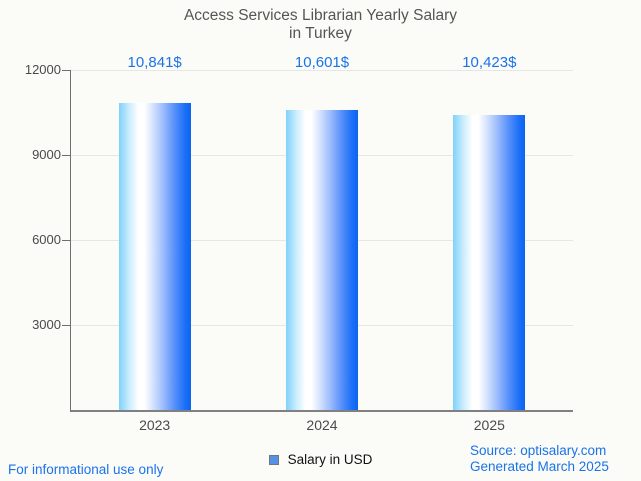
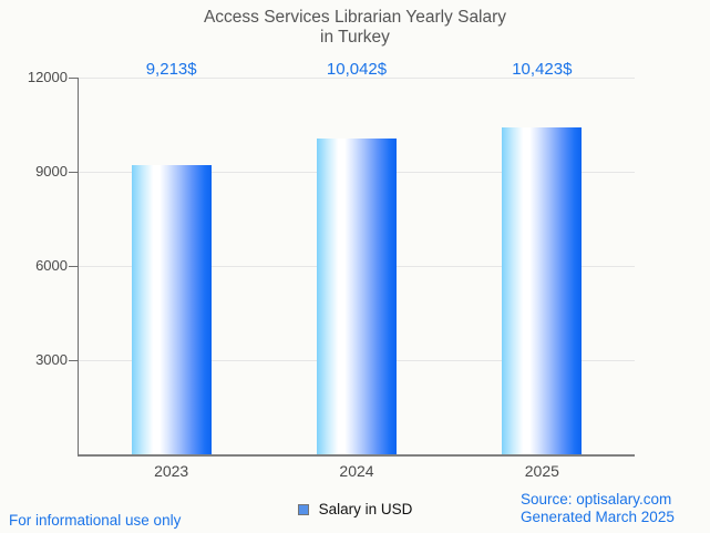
2023: 10,841 -> 9,213
2024: 10,601 -> 10,042
